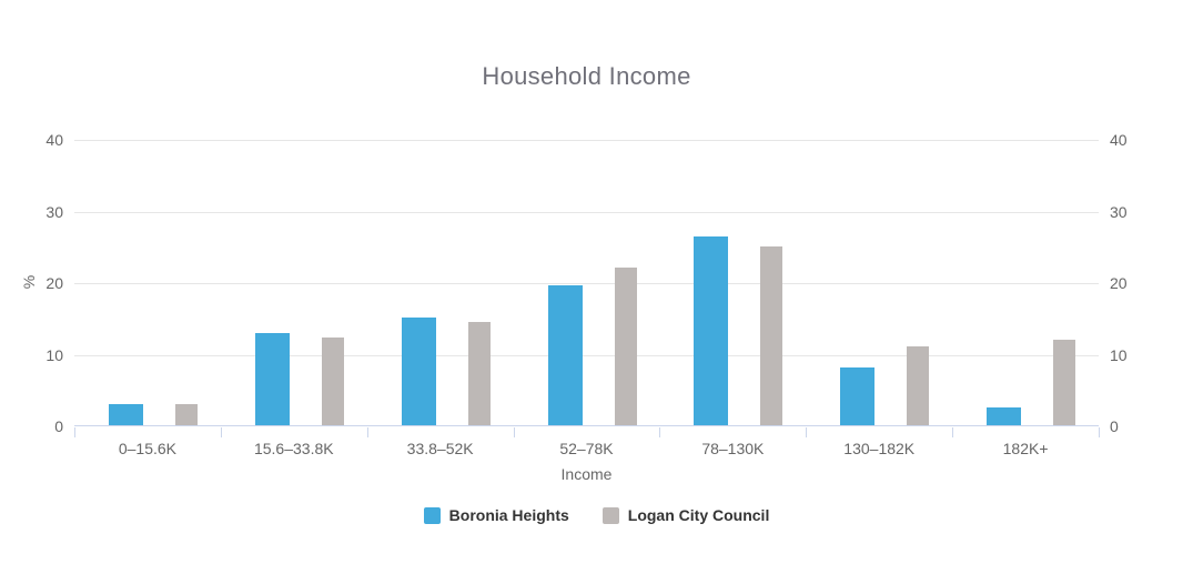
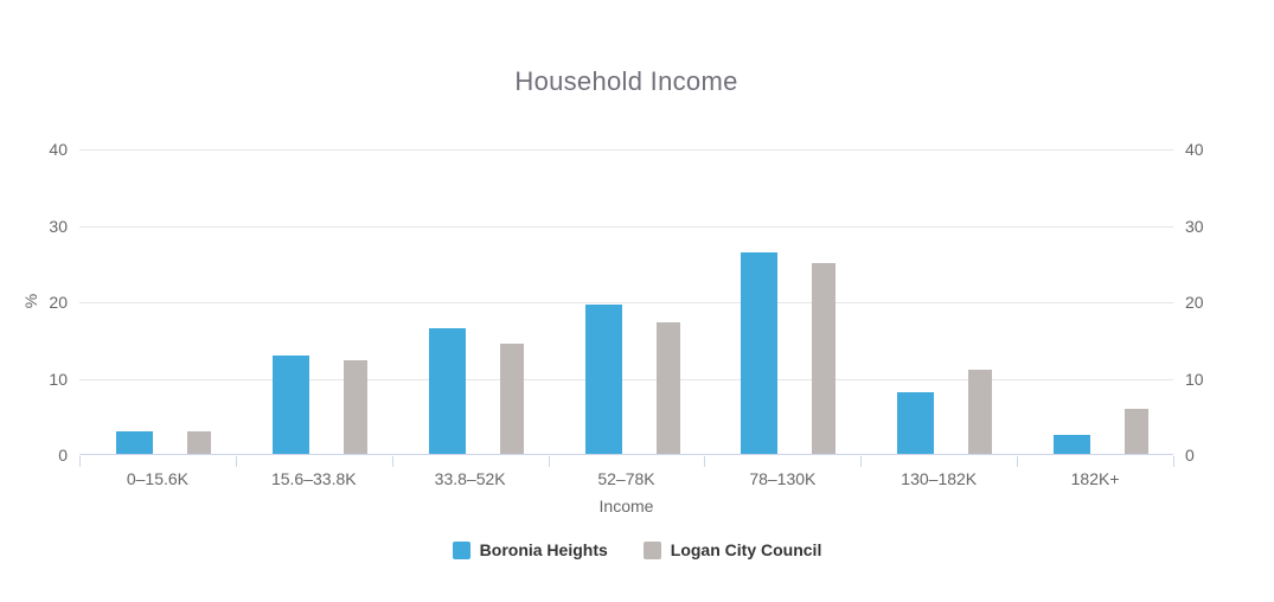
Boronia Heights/33.8–52K: 15 -> 16
Logan City Council/52–78K: 22 -> 17
Logan City Council/182K+: 12 -> 6
